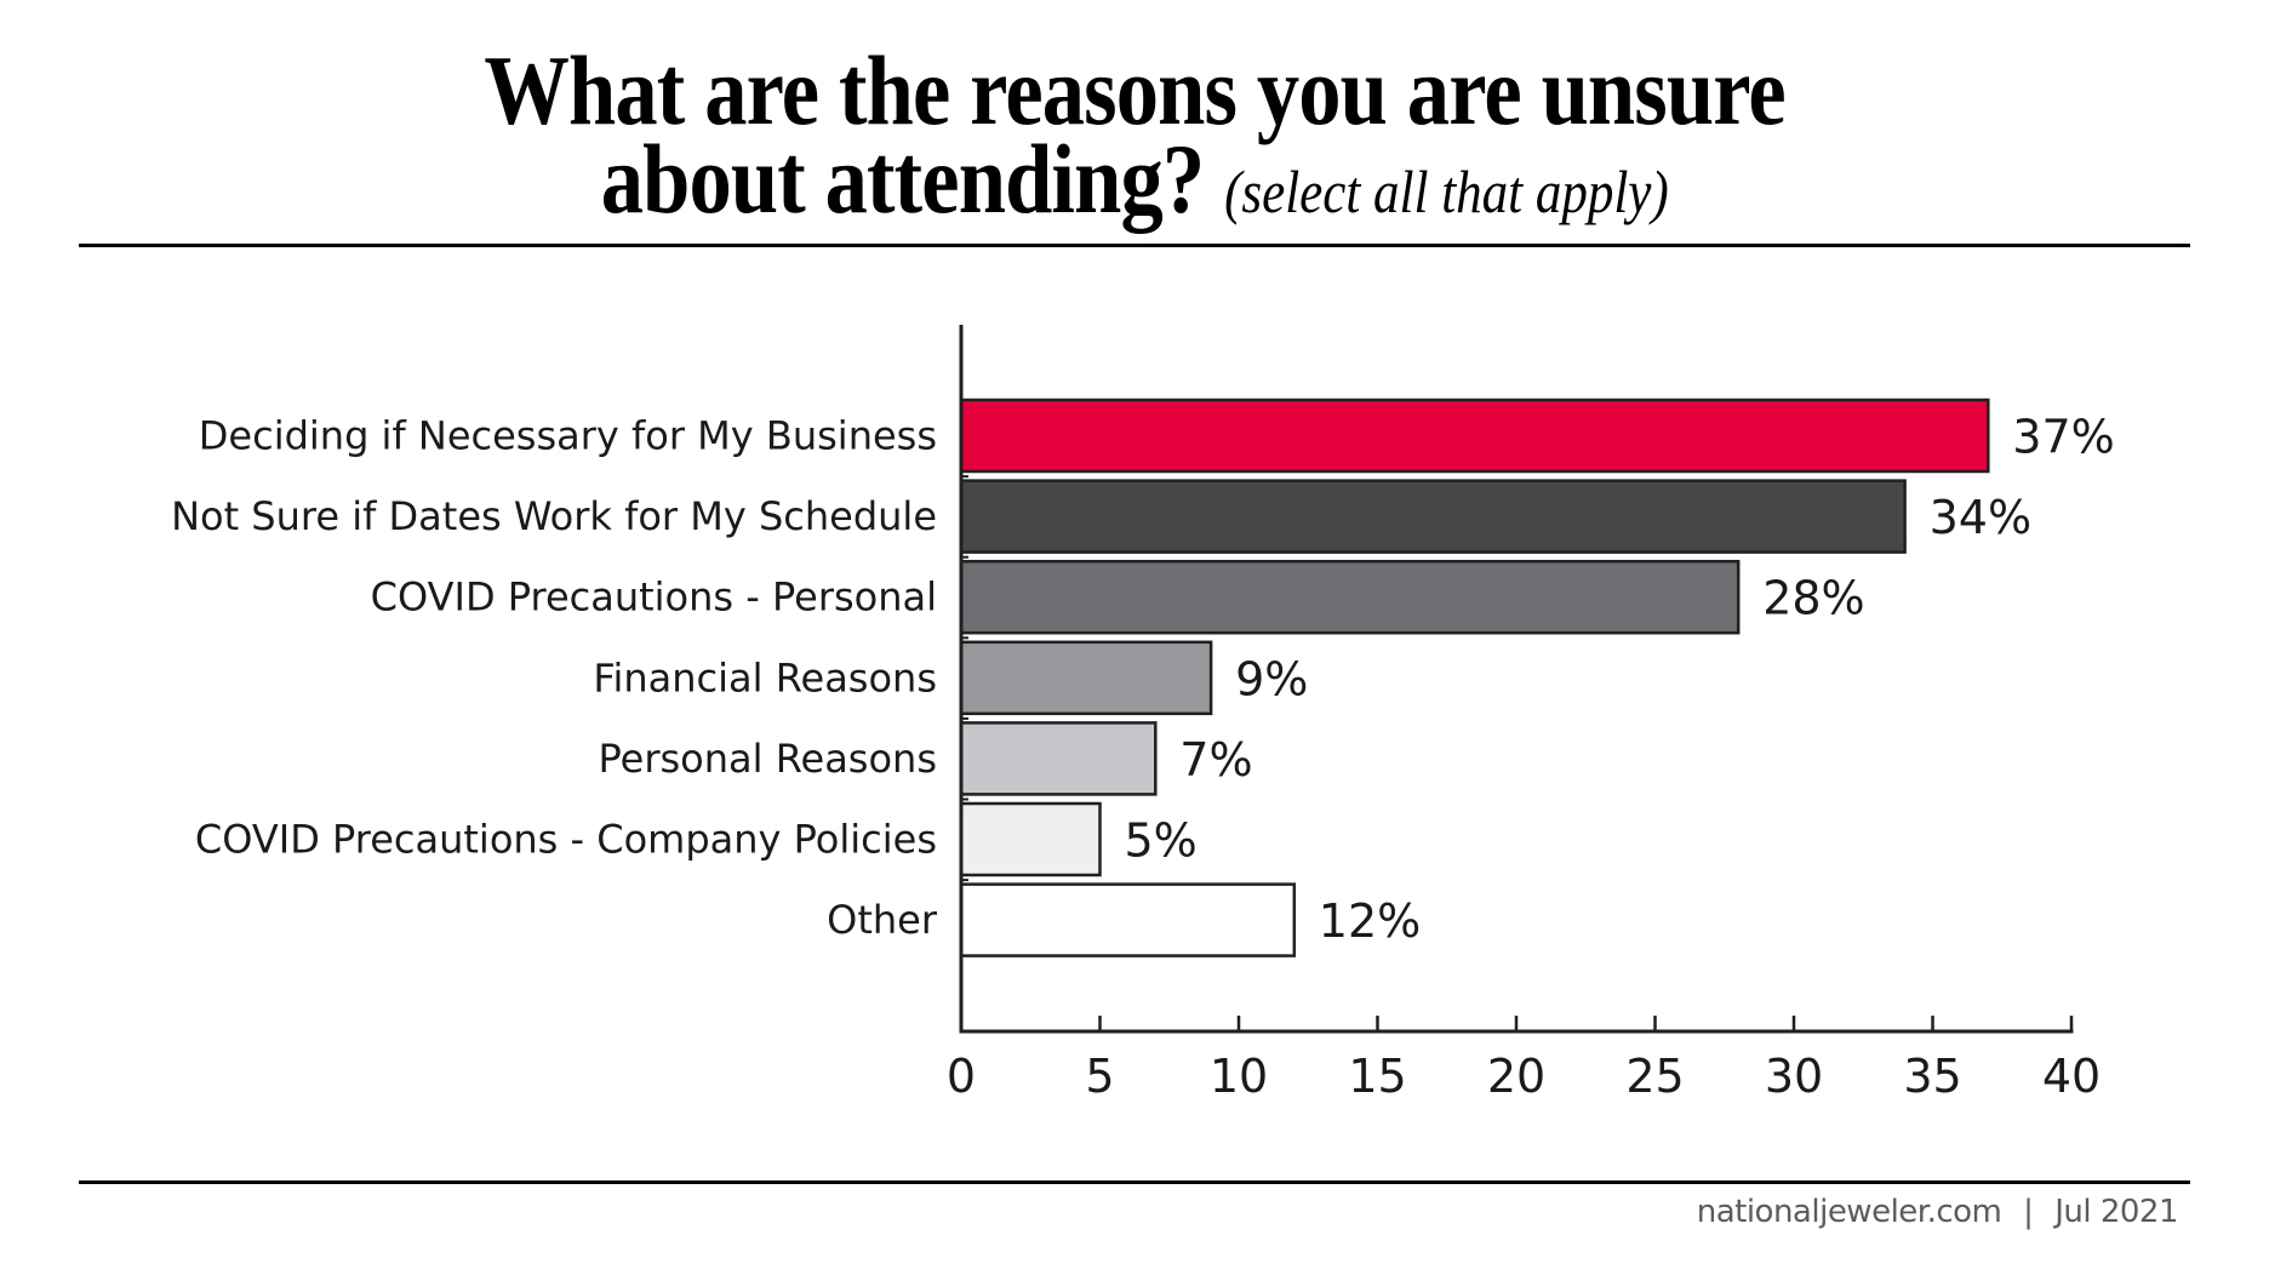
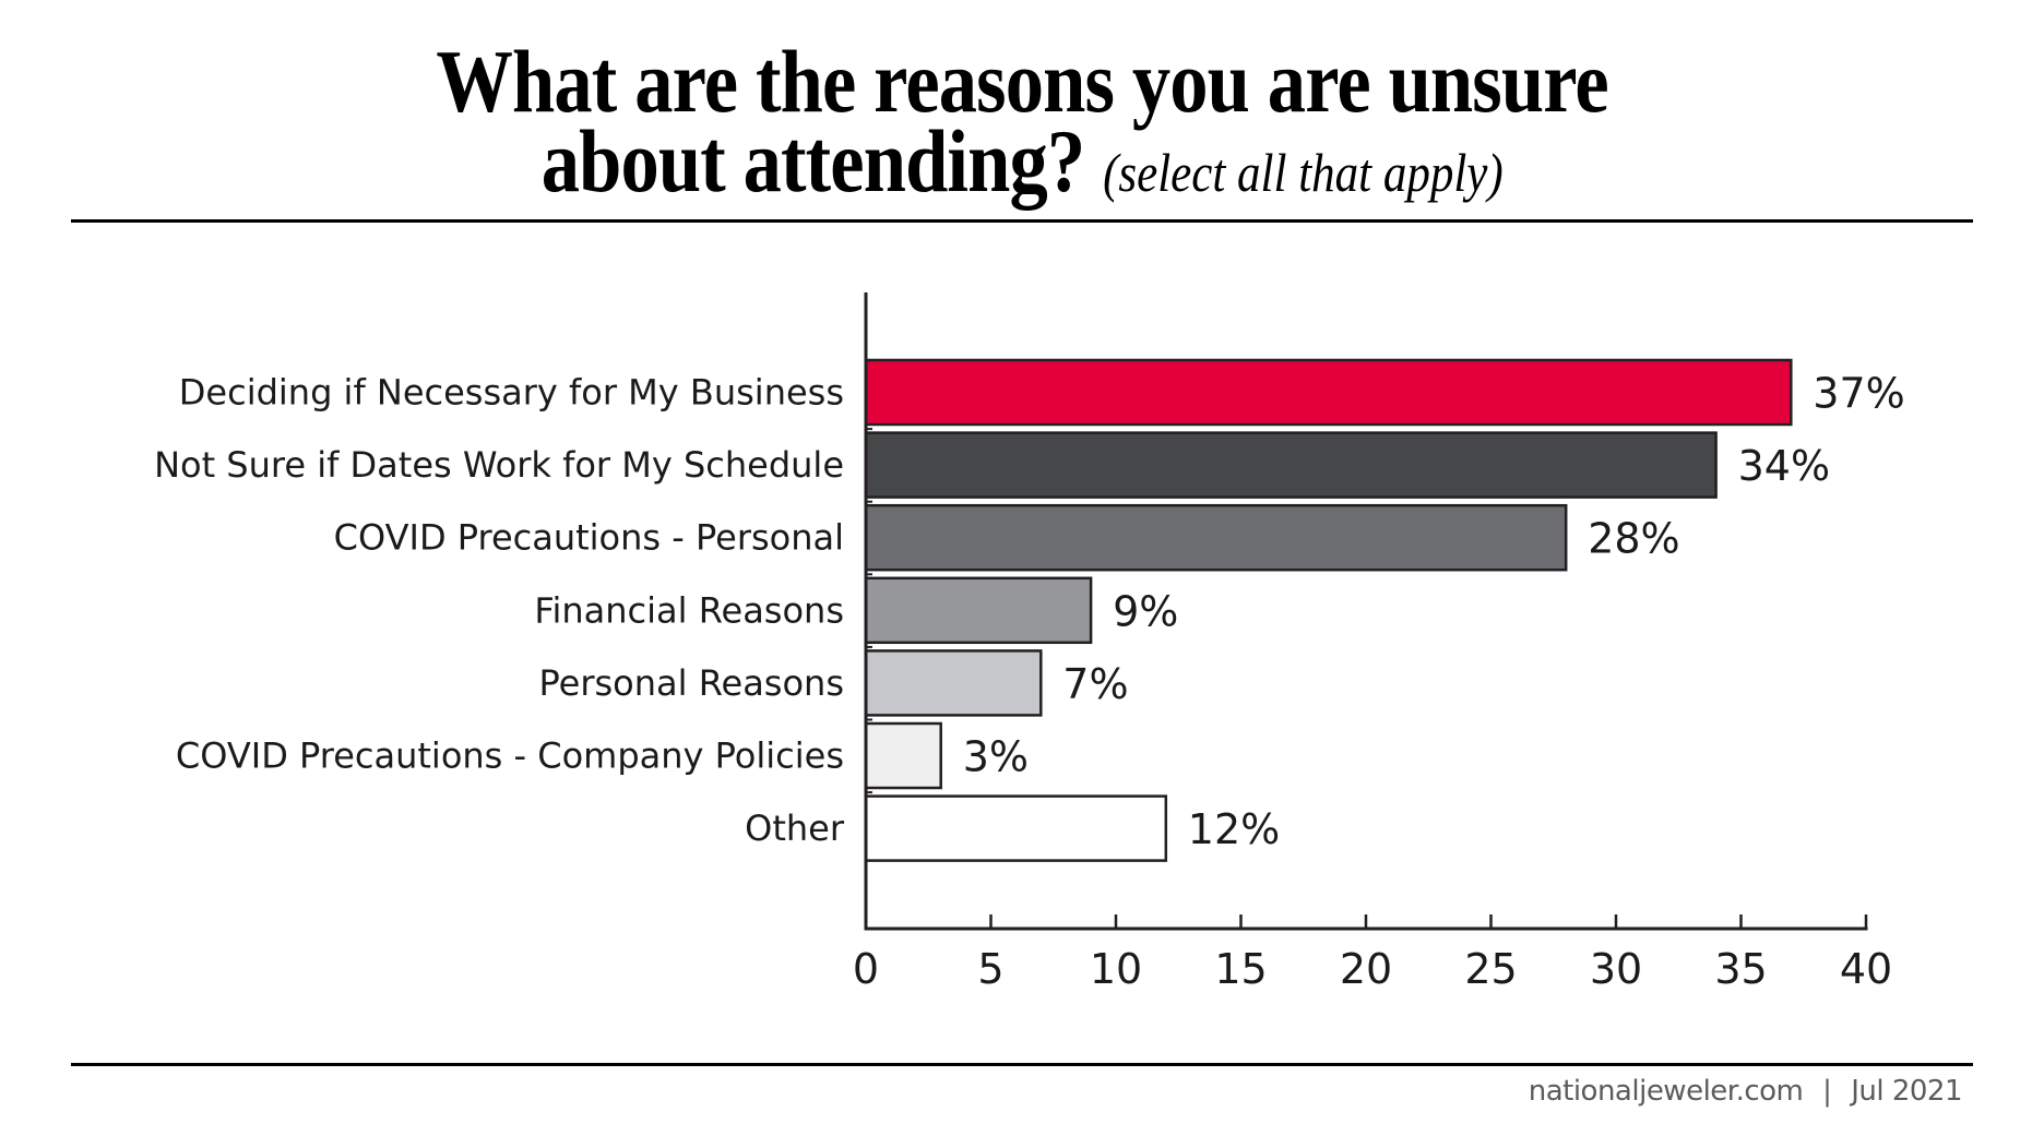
COVID Precautions - Company Policies: 5% -> 3%
